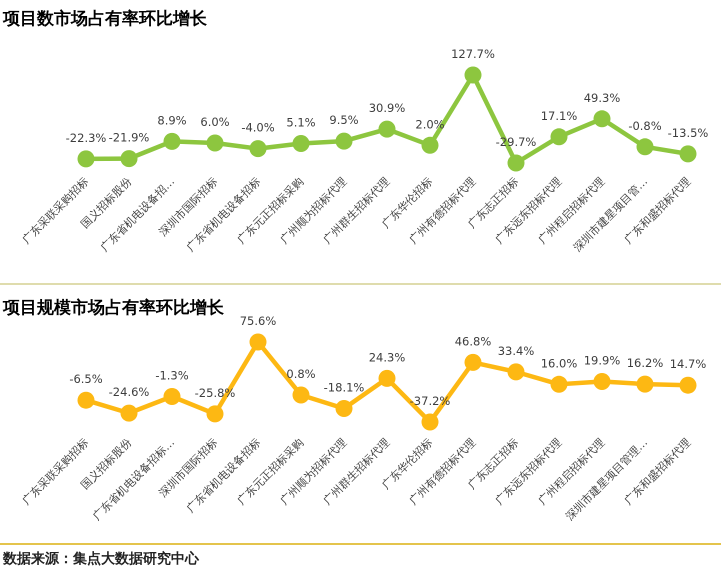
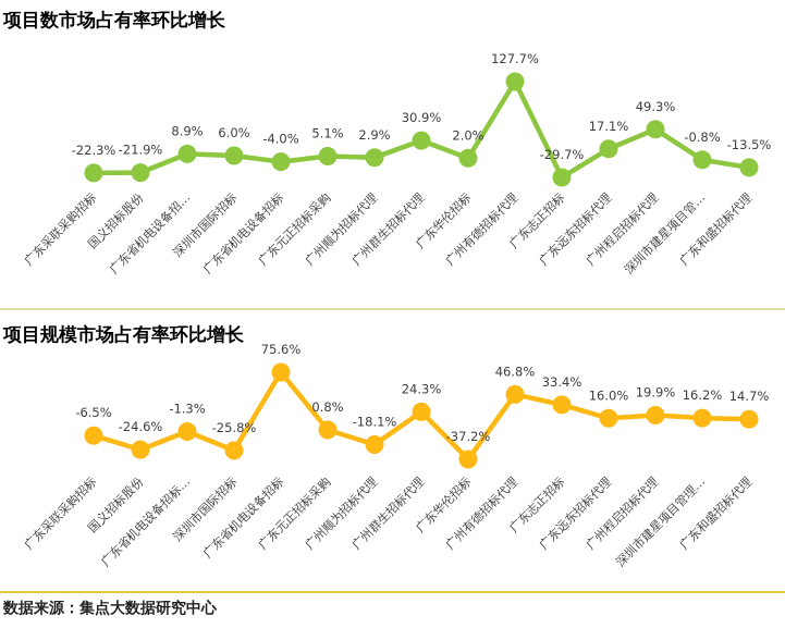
项目数市场占有率环比增长/广州顺为招标代理: 9.5% -> 2.9%
